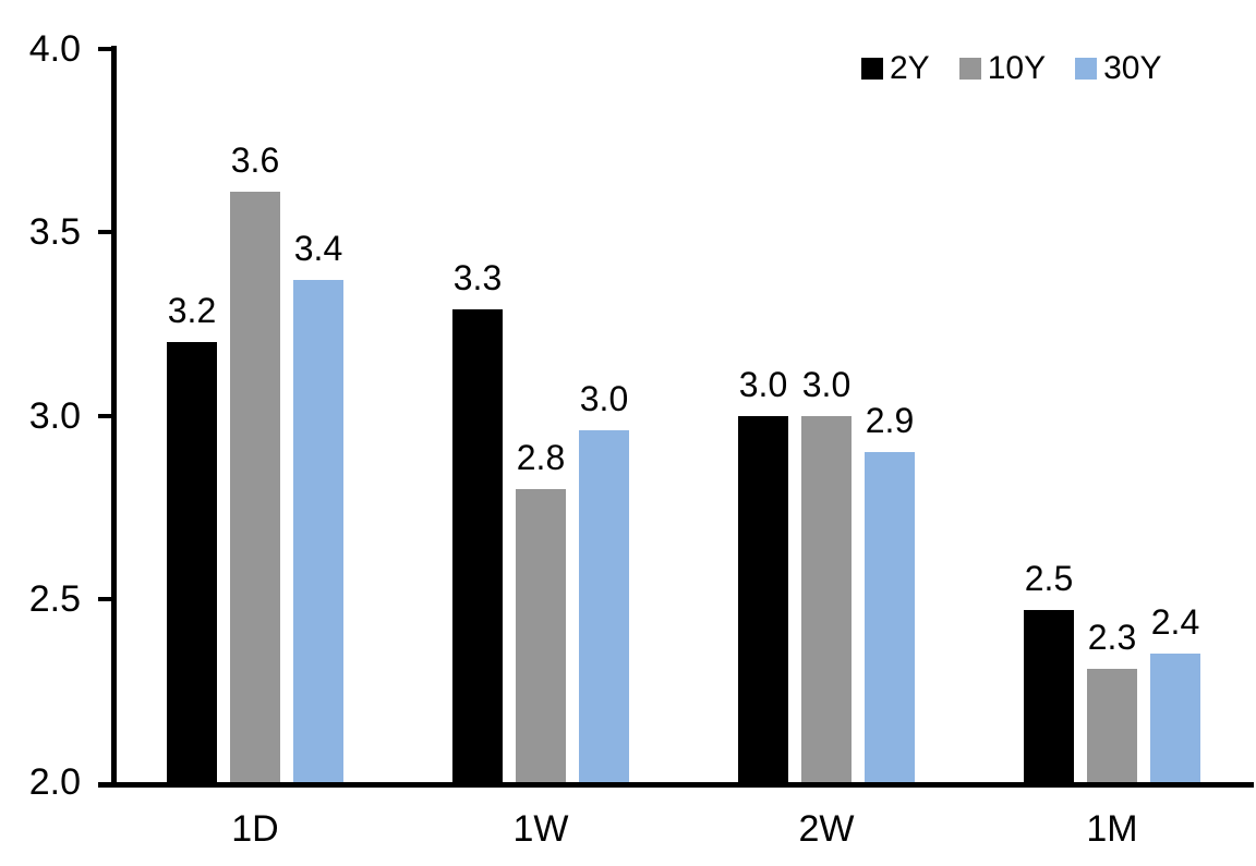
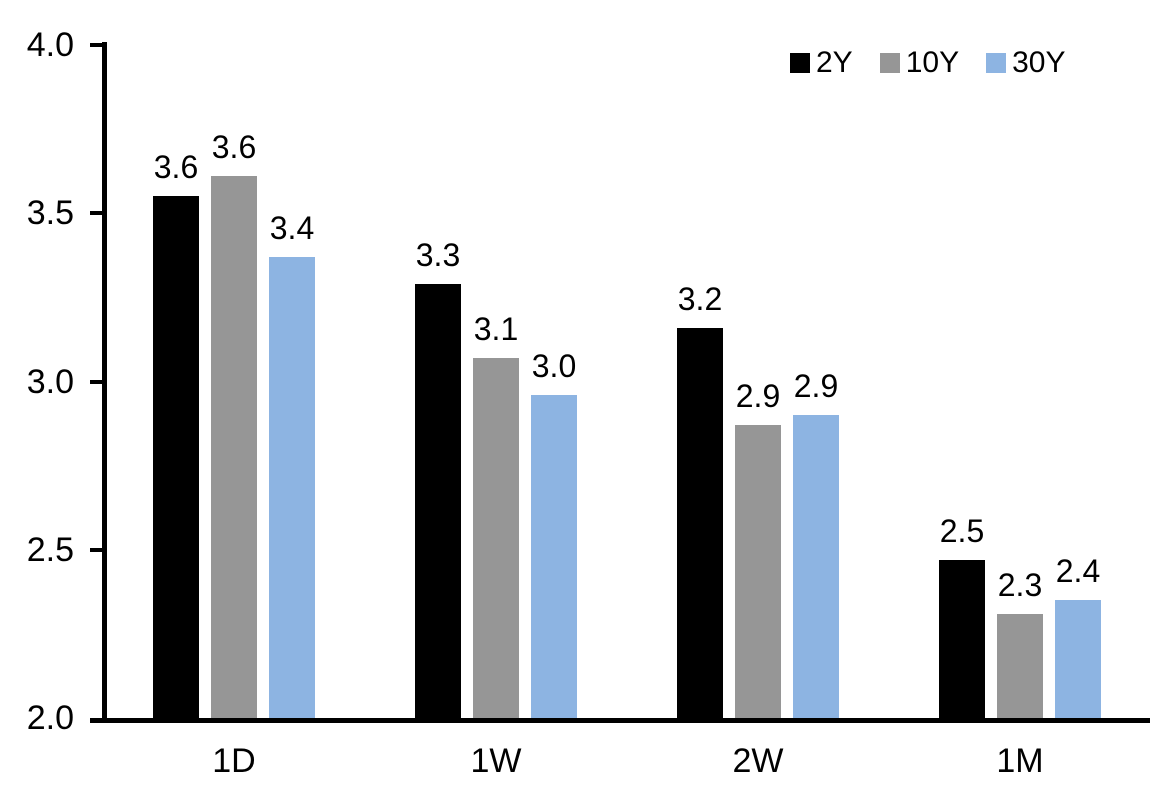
2Y/1D: 3.2 -> 3.6
10Y/1W: 2.8 -> 3.1
2Y/2W: 3.0 -> 3.2
10Y/2W: 3.0 -> 2.9
